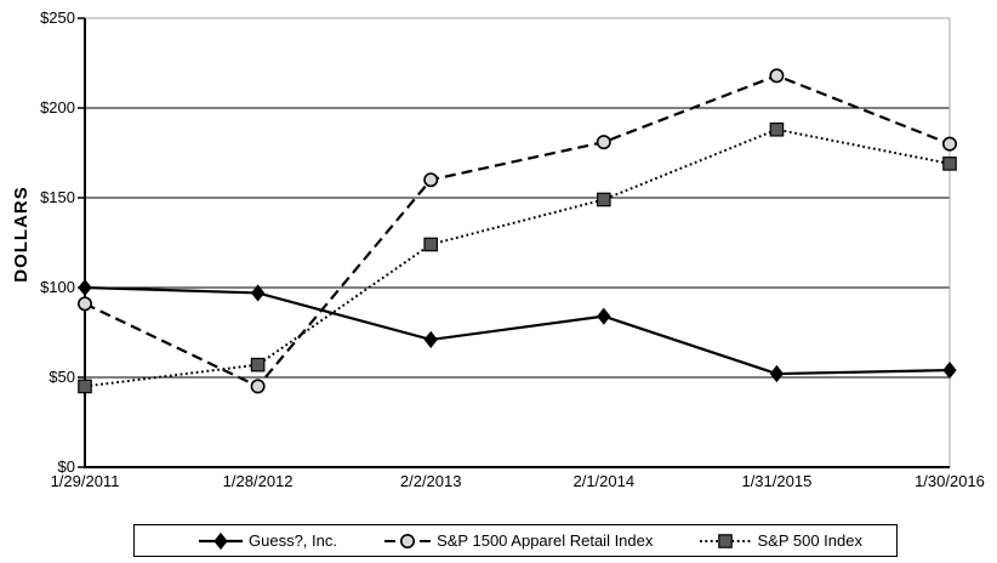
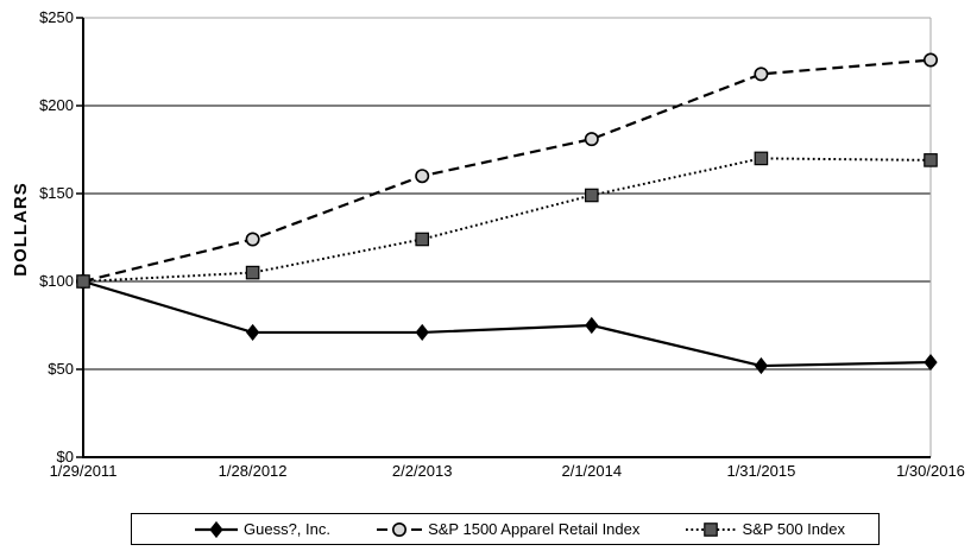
S&P 1500 Apparel Retail Index/1/29/2011: $91 -> $100
S&P 500 Index/1/29/2011: $45 -> $100
Guess?, Inc./1/28/2012: $97 -> $71
S&P 1500 Apparel Retail Index/1/28/2012: $45 -> $124
S&P 500 Index/1/28/2012: $57 -> $105
Guess?, Inc./2/1/2014: $84 -> $75
S&P 500 Index/1/31/2015: $188 -> $170
S&P 1500 Apparel Retail Index/1/30/2016: $180 -> $226
